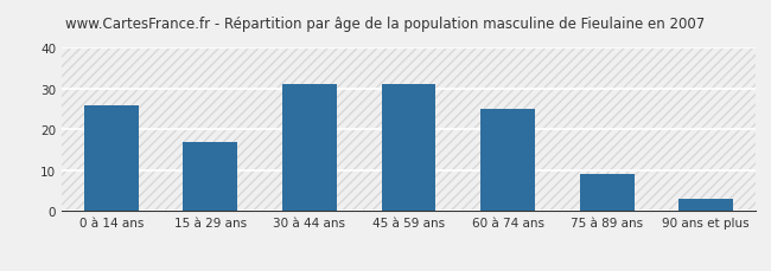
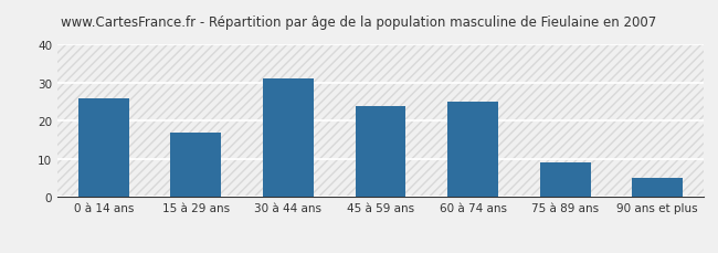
45 à 59 ans: 31 -> 24
90 ans et plus: 3 -> 5
